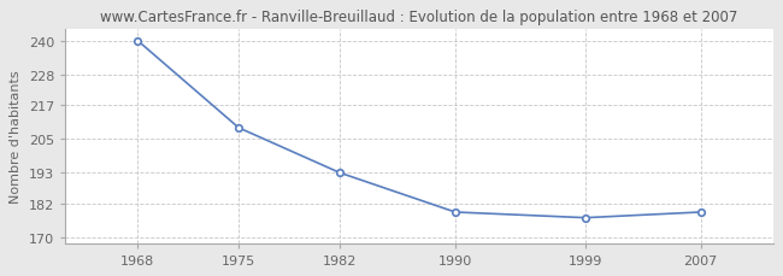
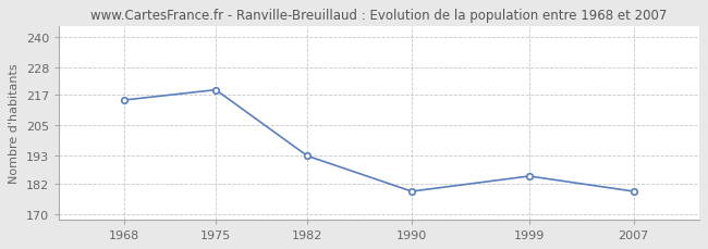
1968: 240 -> 215
1975: 209 -> 219
1999: 177 -> 185
